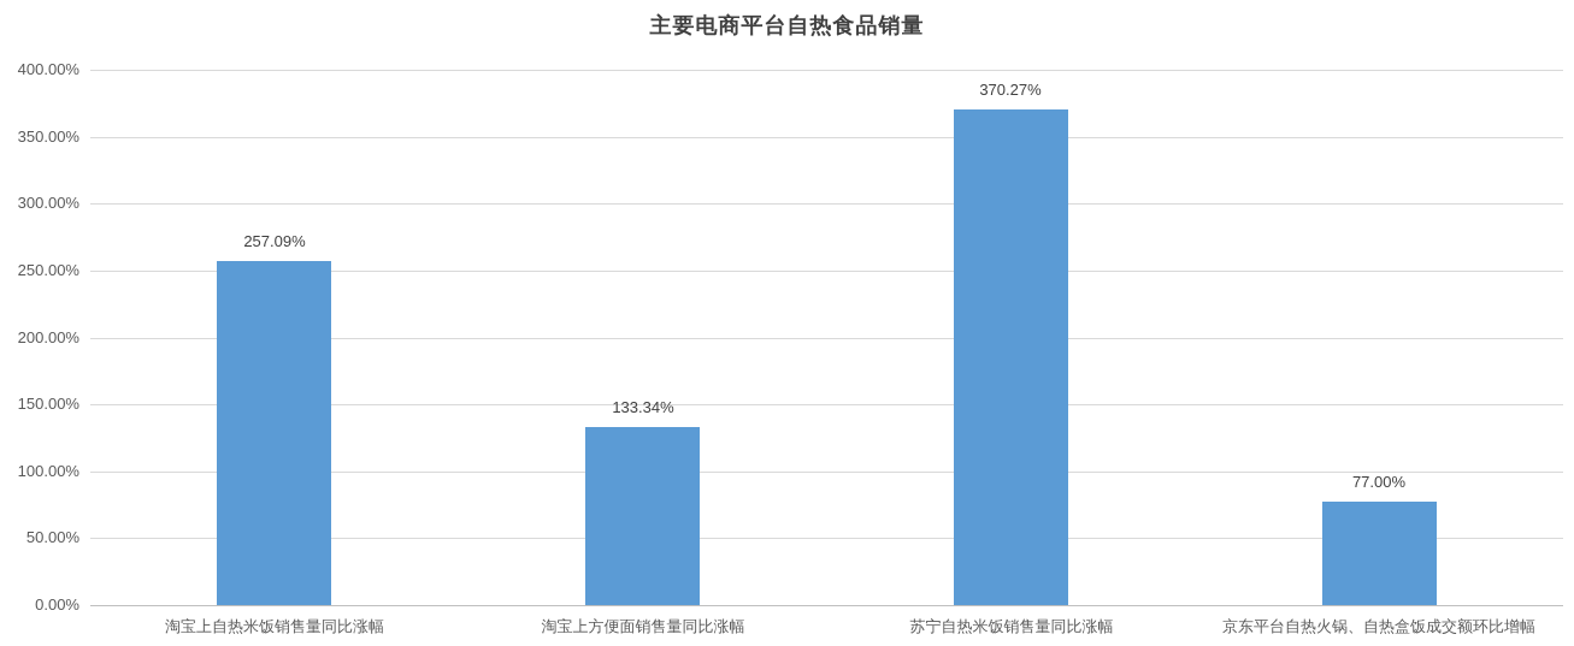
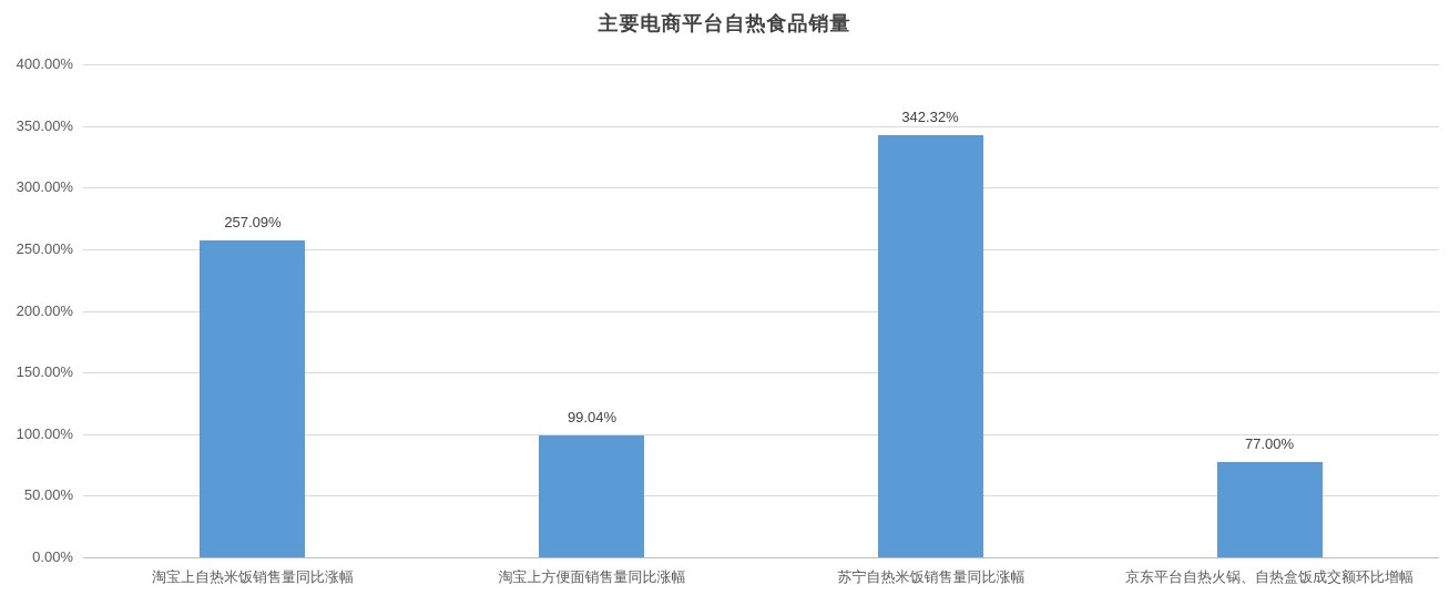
淘宝上方便面销售量同比涨幅: 133.34% -> 99.04%
苏宁自热米饭销售量同比涨幅: 370.27% -> 342.32%
